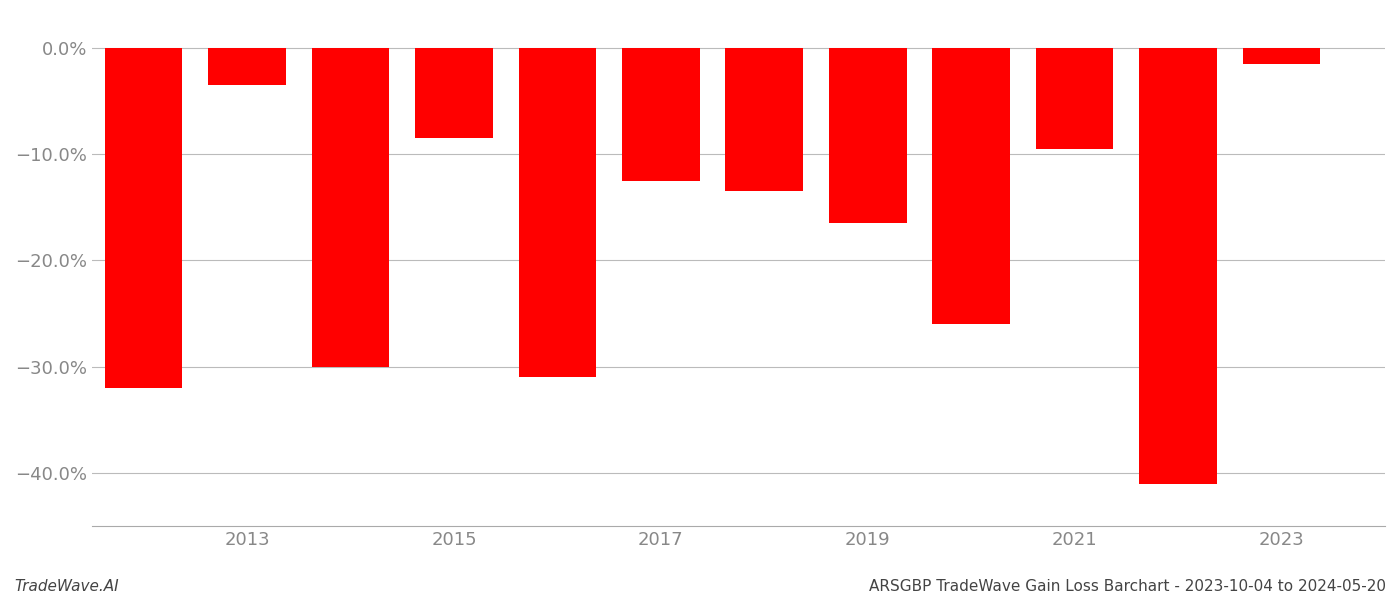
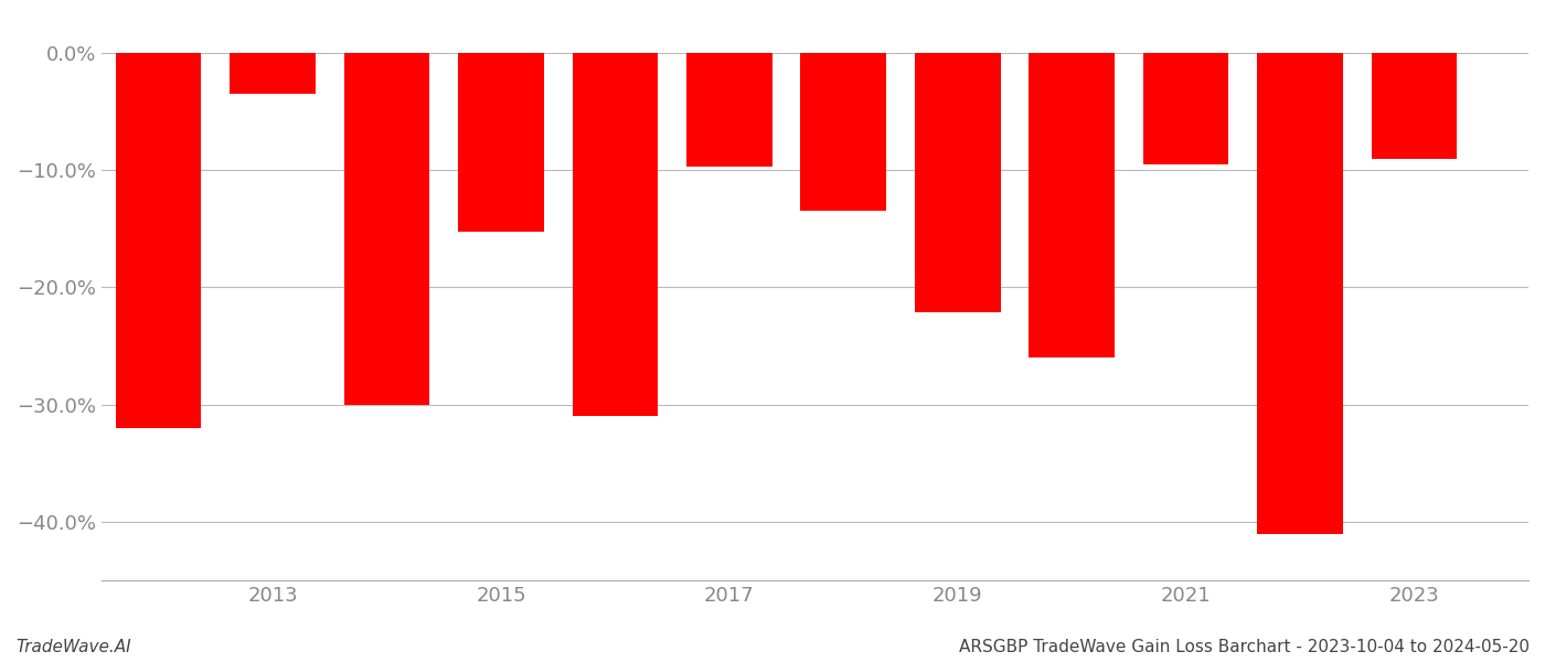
2015: -8.5% -> -15.3%
2017: -12.5% -> -9.7%
2019: -16.5% -> -22.1%
2023: -1.5% -> -9.1%
